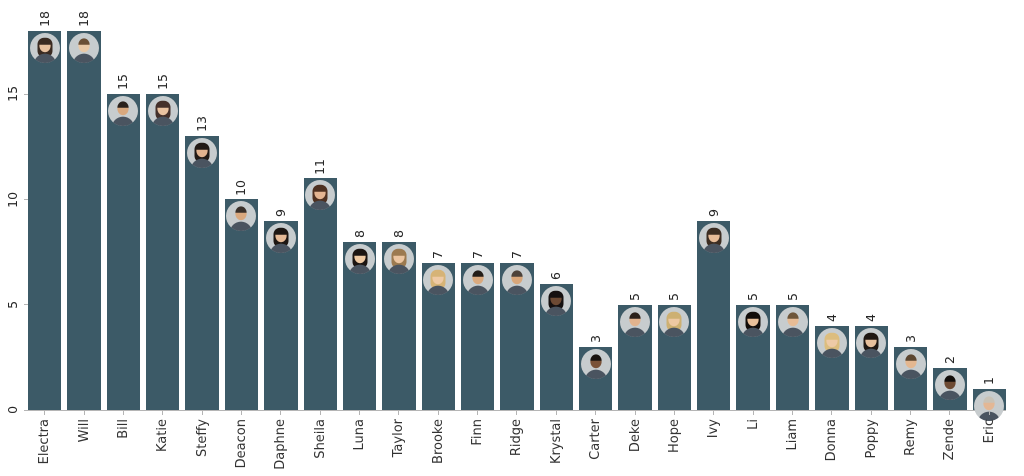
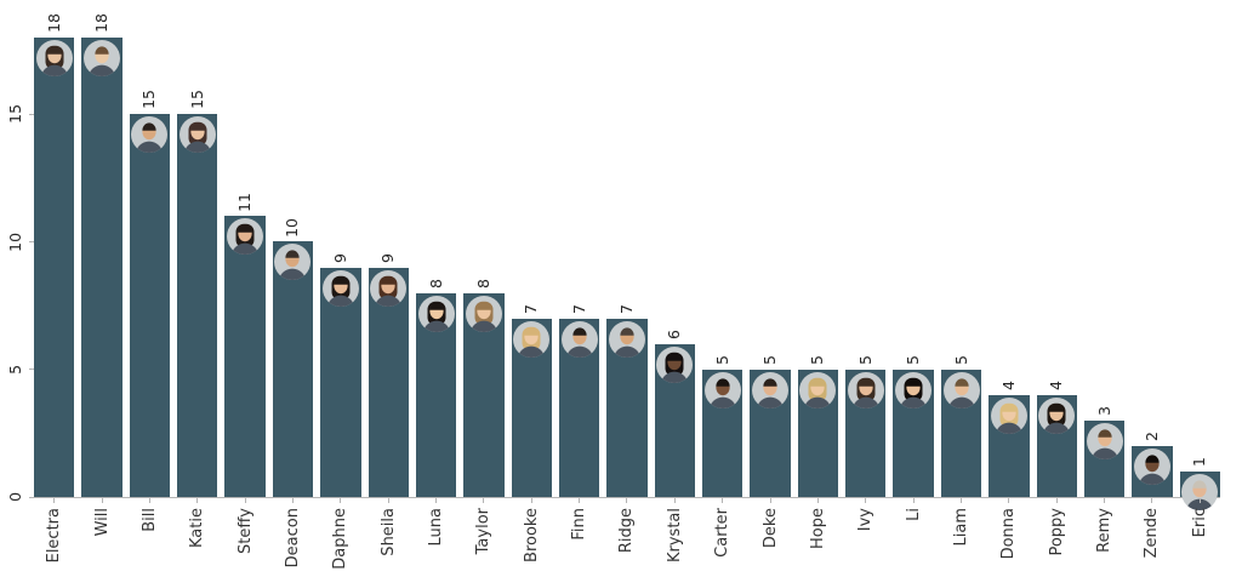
Steffy: 13 -> 11
Sheila: 11 -> 9
Carter: 3 -> 5
Ivy: 9 -> 5
